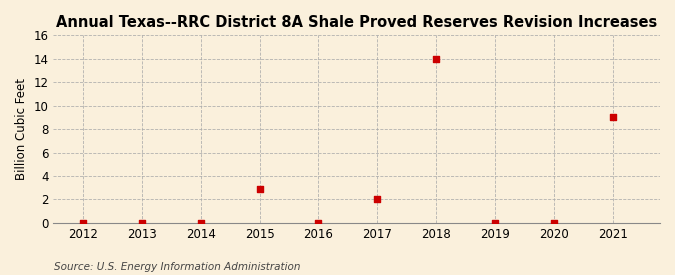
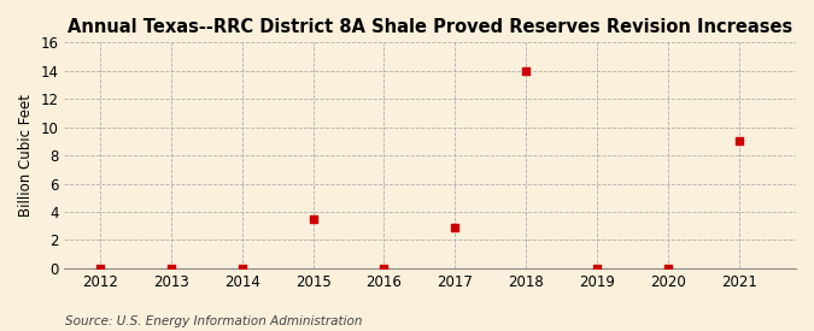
2015: 2.9 -> 3.5
2017: 2.0 -> 2.9
